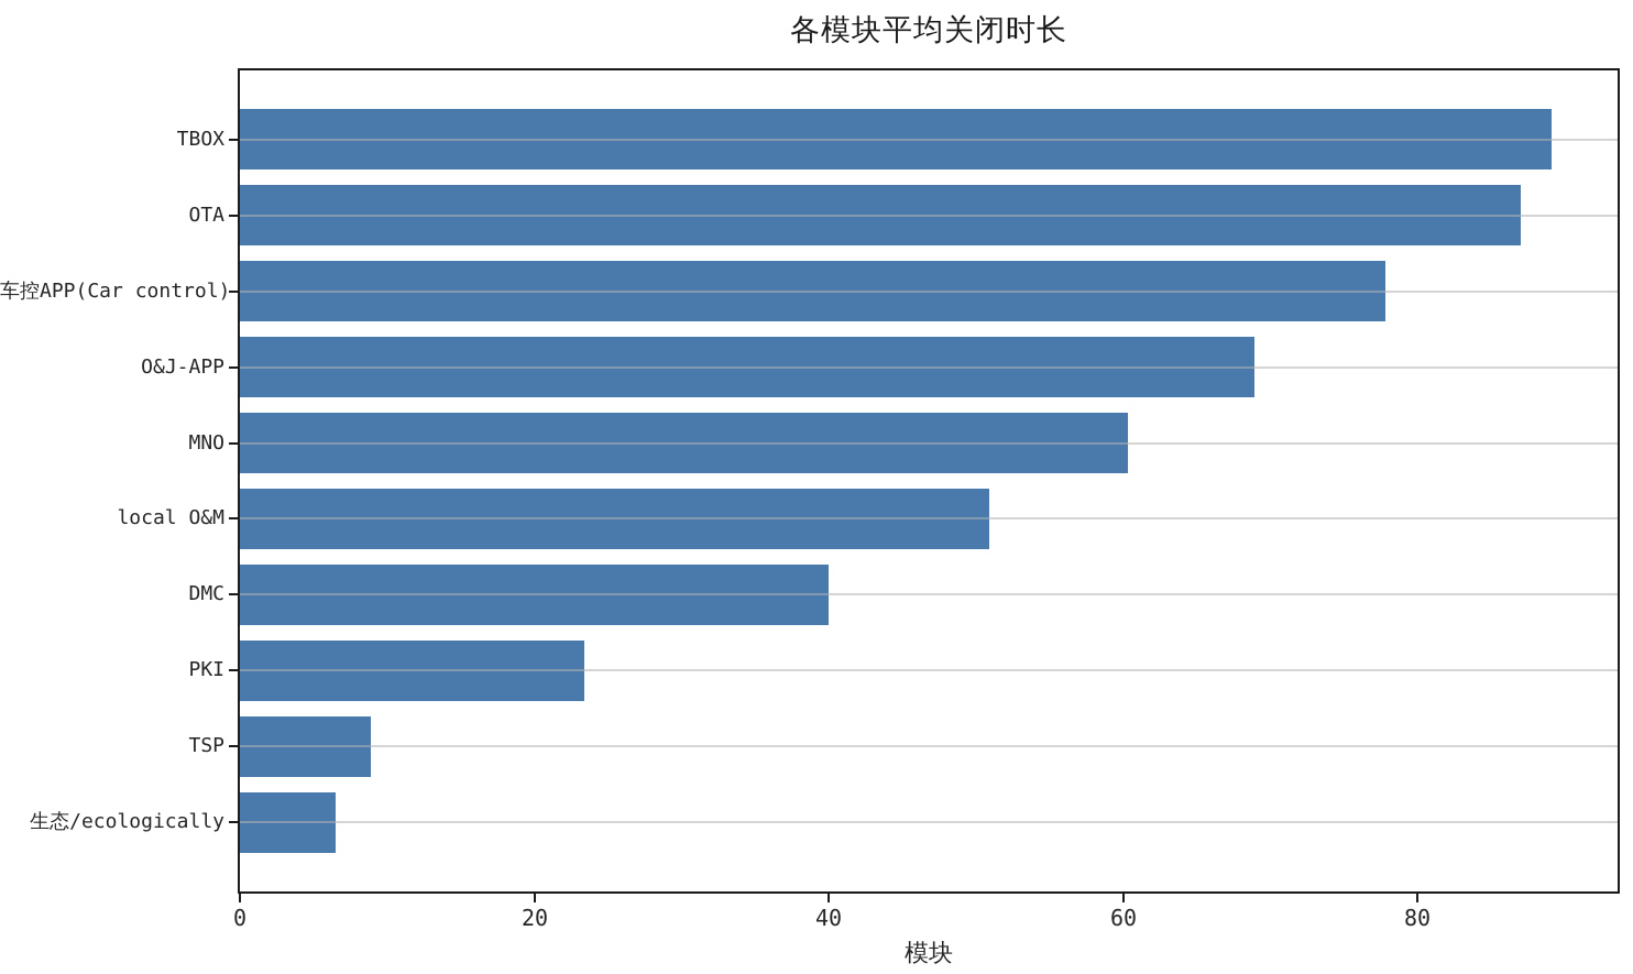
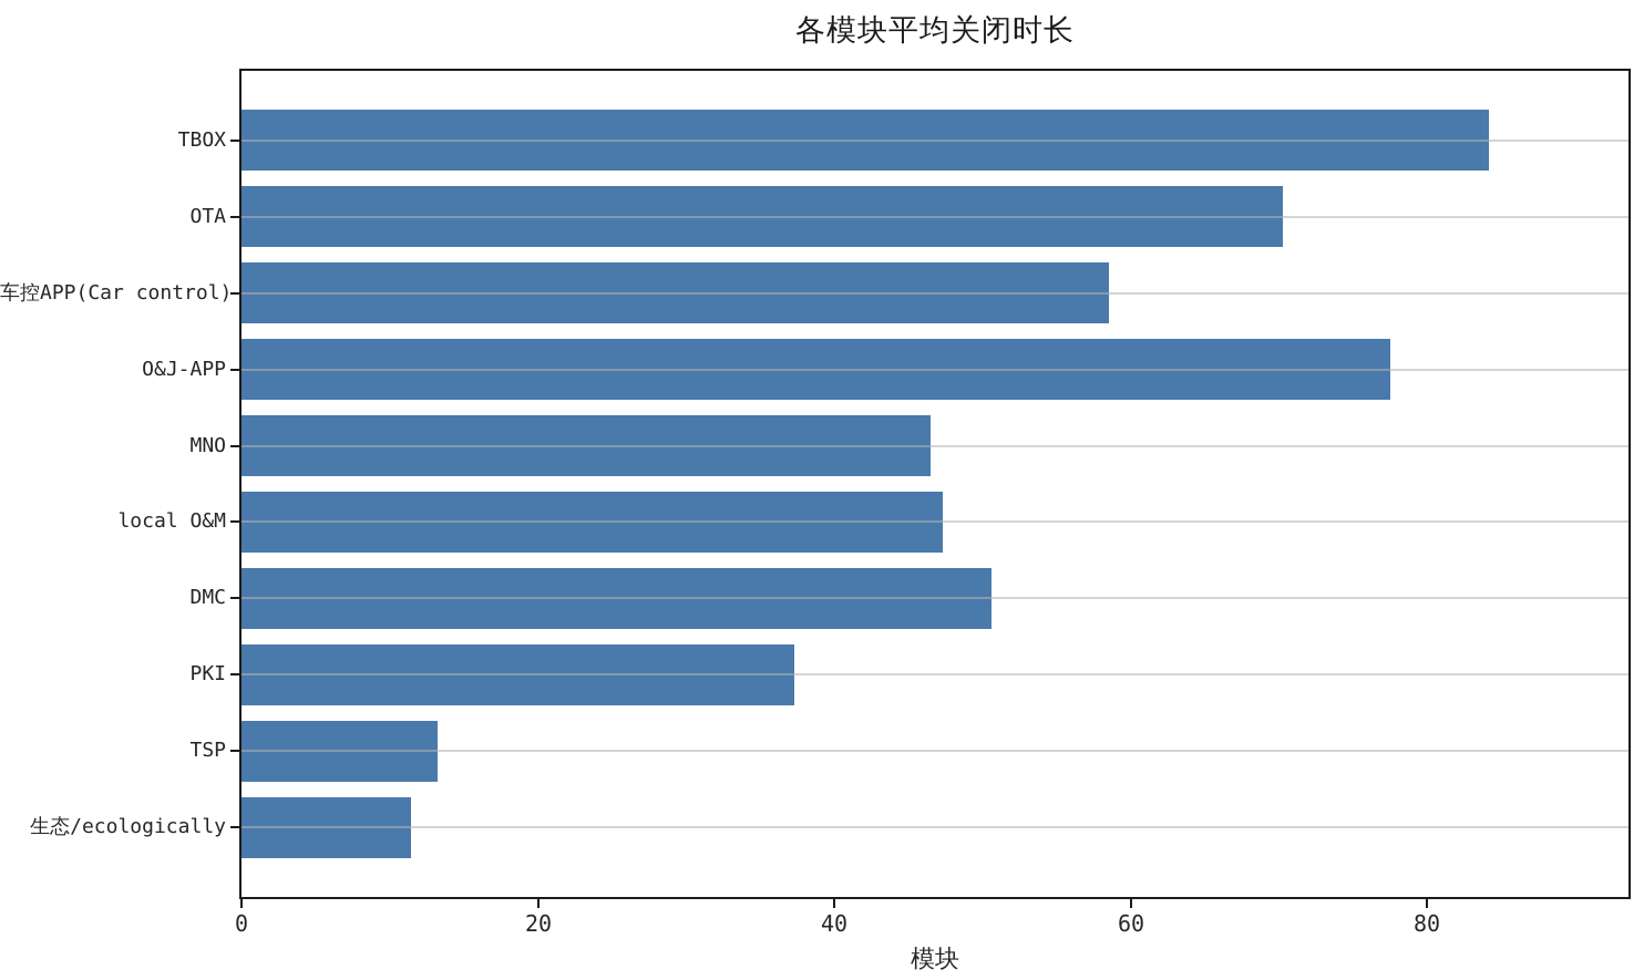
TBOX: 89.1 -> 84.2
OTA: 87.0 -> 70.3
车控APP(Car control): 77.8 -> 58.5
O&J-APP: 68.9 -> 77.5
MNO: 60.3 -> 46.5
local O&M: 50.9 -> 47.3
DMC: 40.0 -> 50.6
PKI: 23.4 -> 37.3
TSP: 8.9 -> 13.2
生态/ecologically: 6.5 -> 11.4
